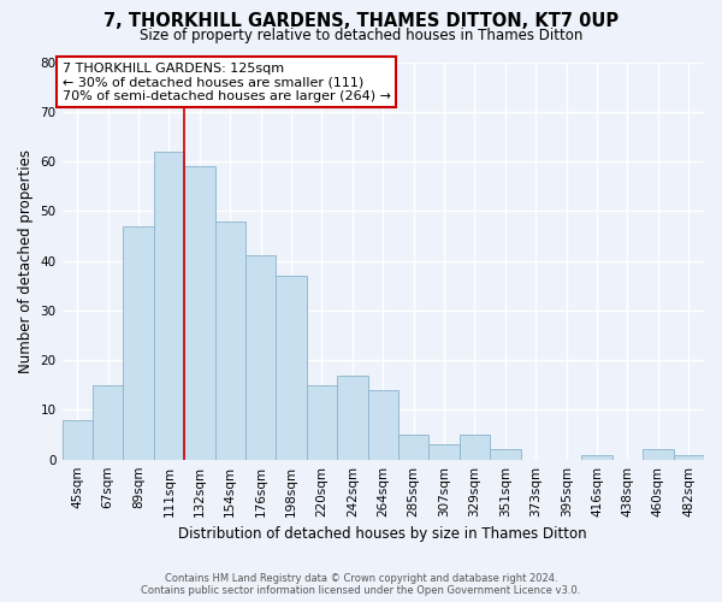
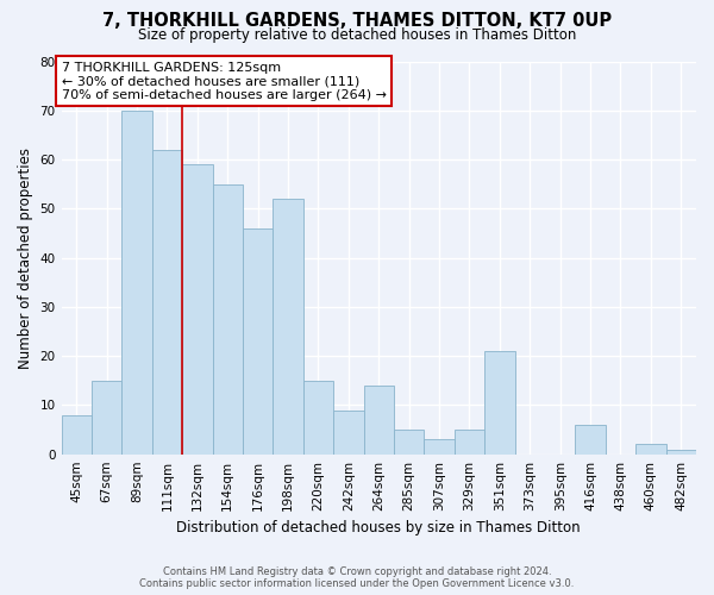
89sqm: 47 -> 70
154sqm: 48 -> 55
176sqm: 41 -> 46
198sqm: 37 -> 52
242sqm: 17 -> 9
351sqm: 2 -> 21
416sqm: 1 -> 6
